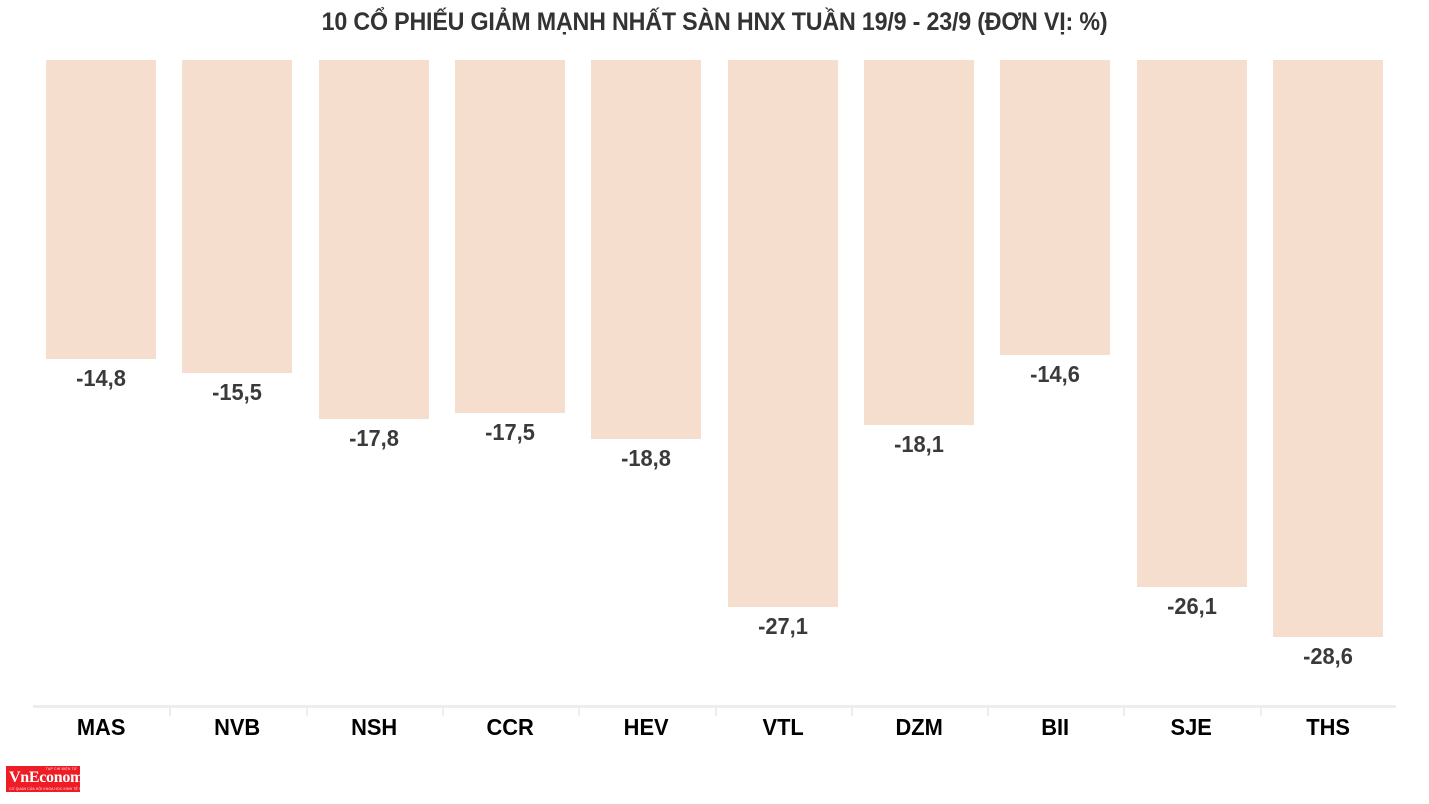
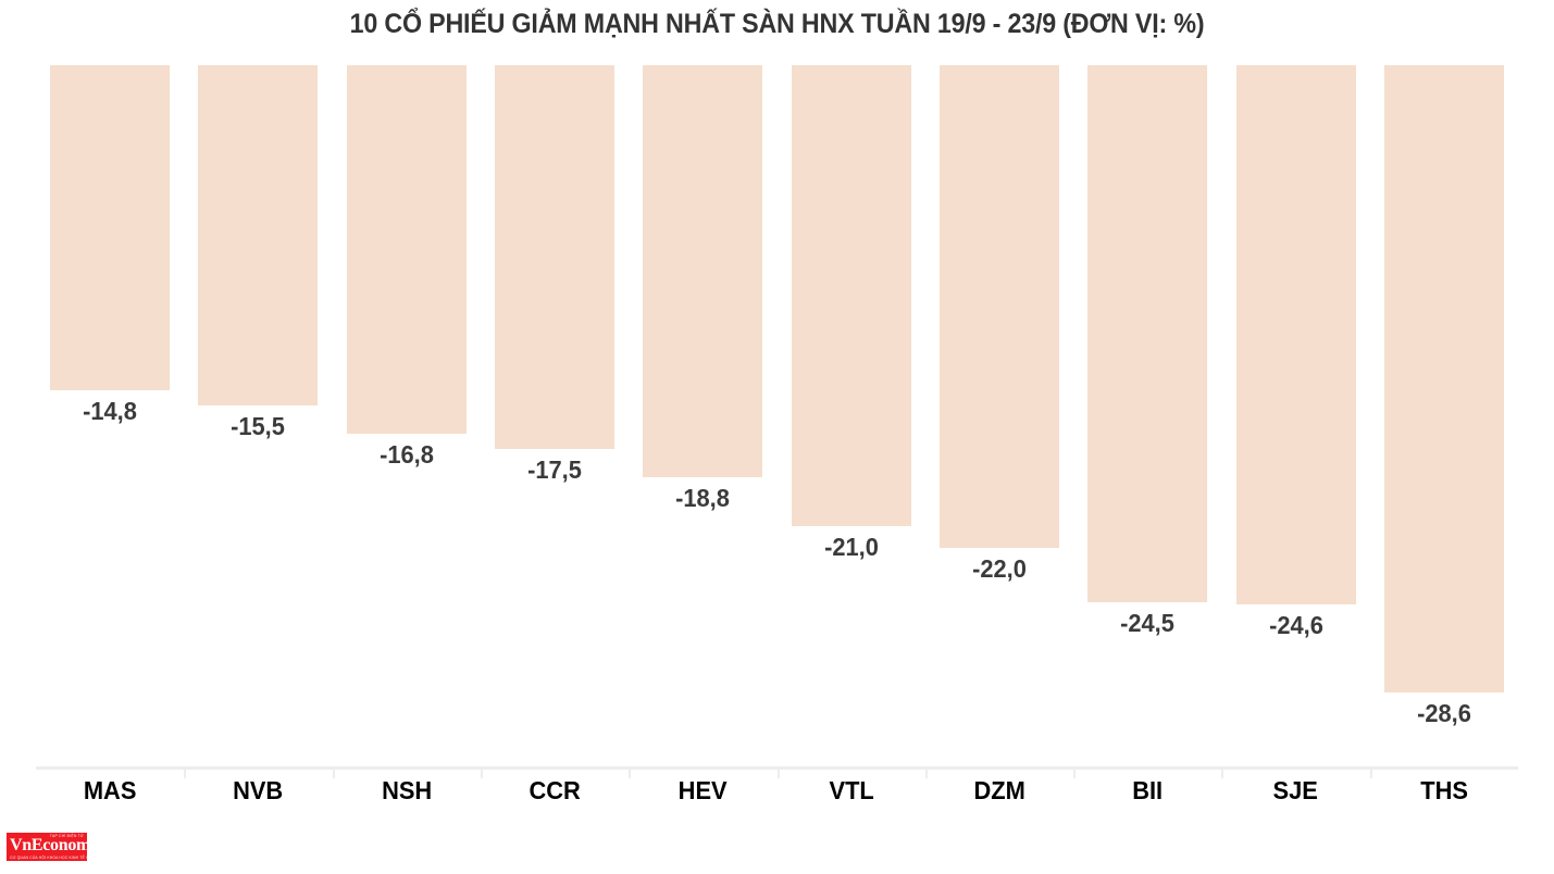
NSH: -17,8 -> -16,8
VTL: -27,1 -> -21,0
DZM: -18,1 -> -22,0
BII: -14,6 -> -24,5
SJE: -26,1 -> -24,6
